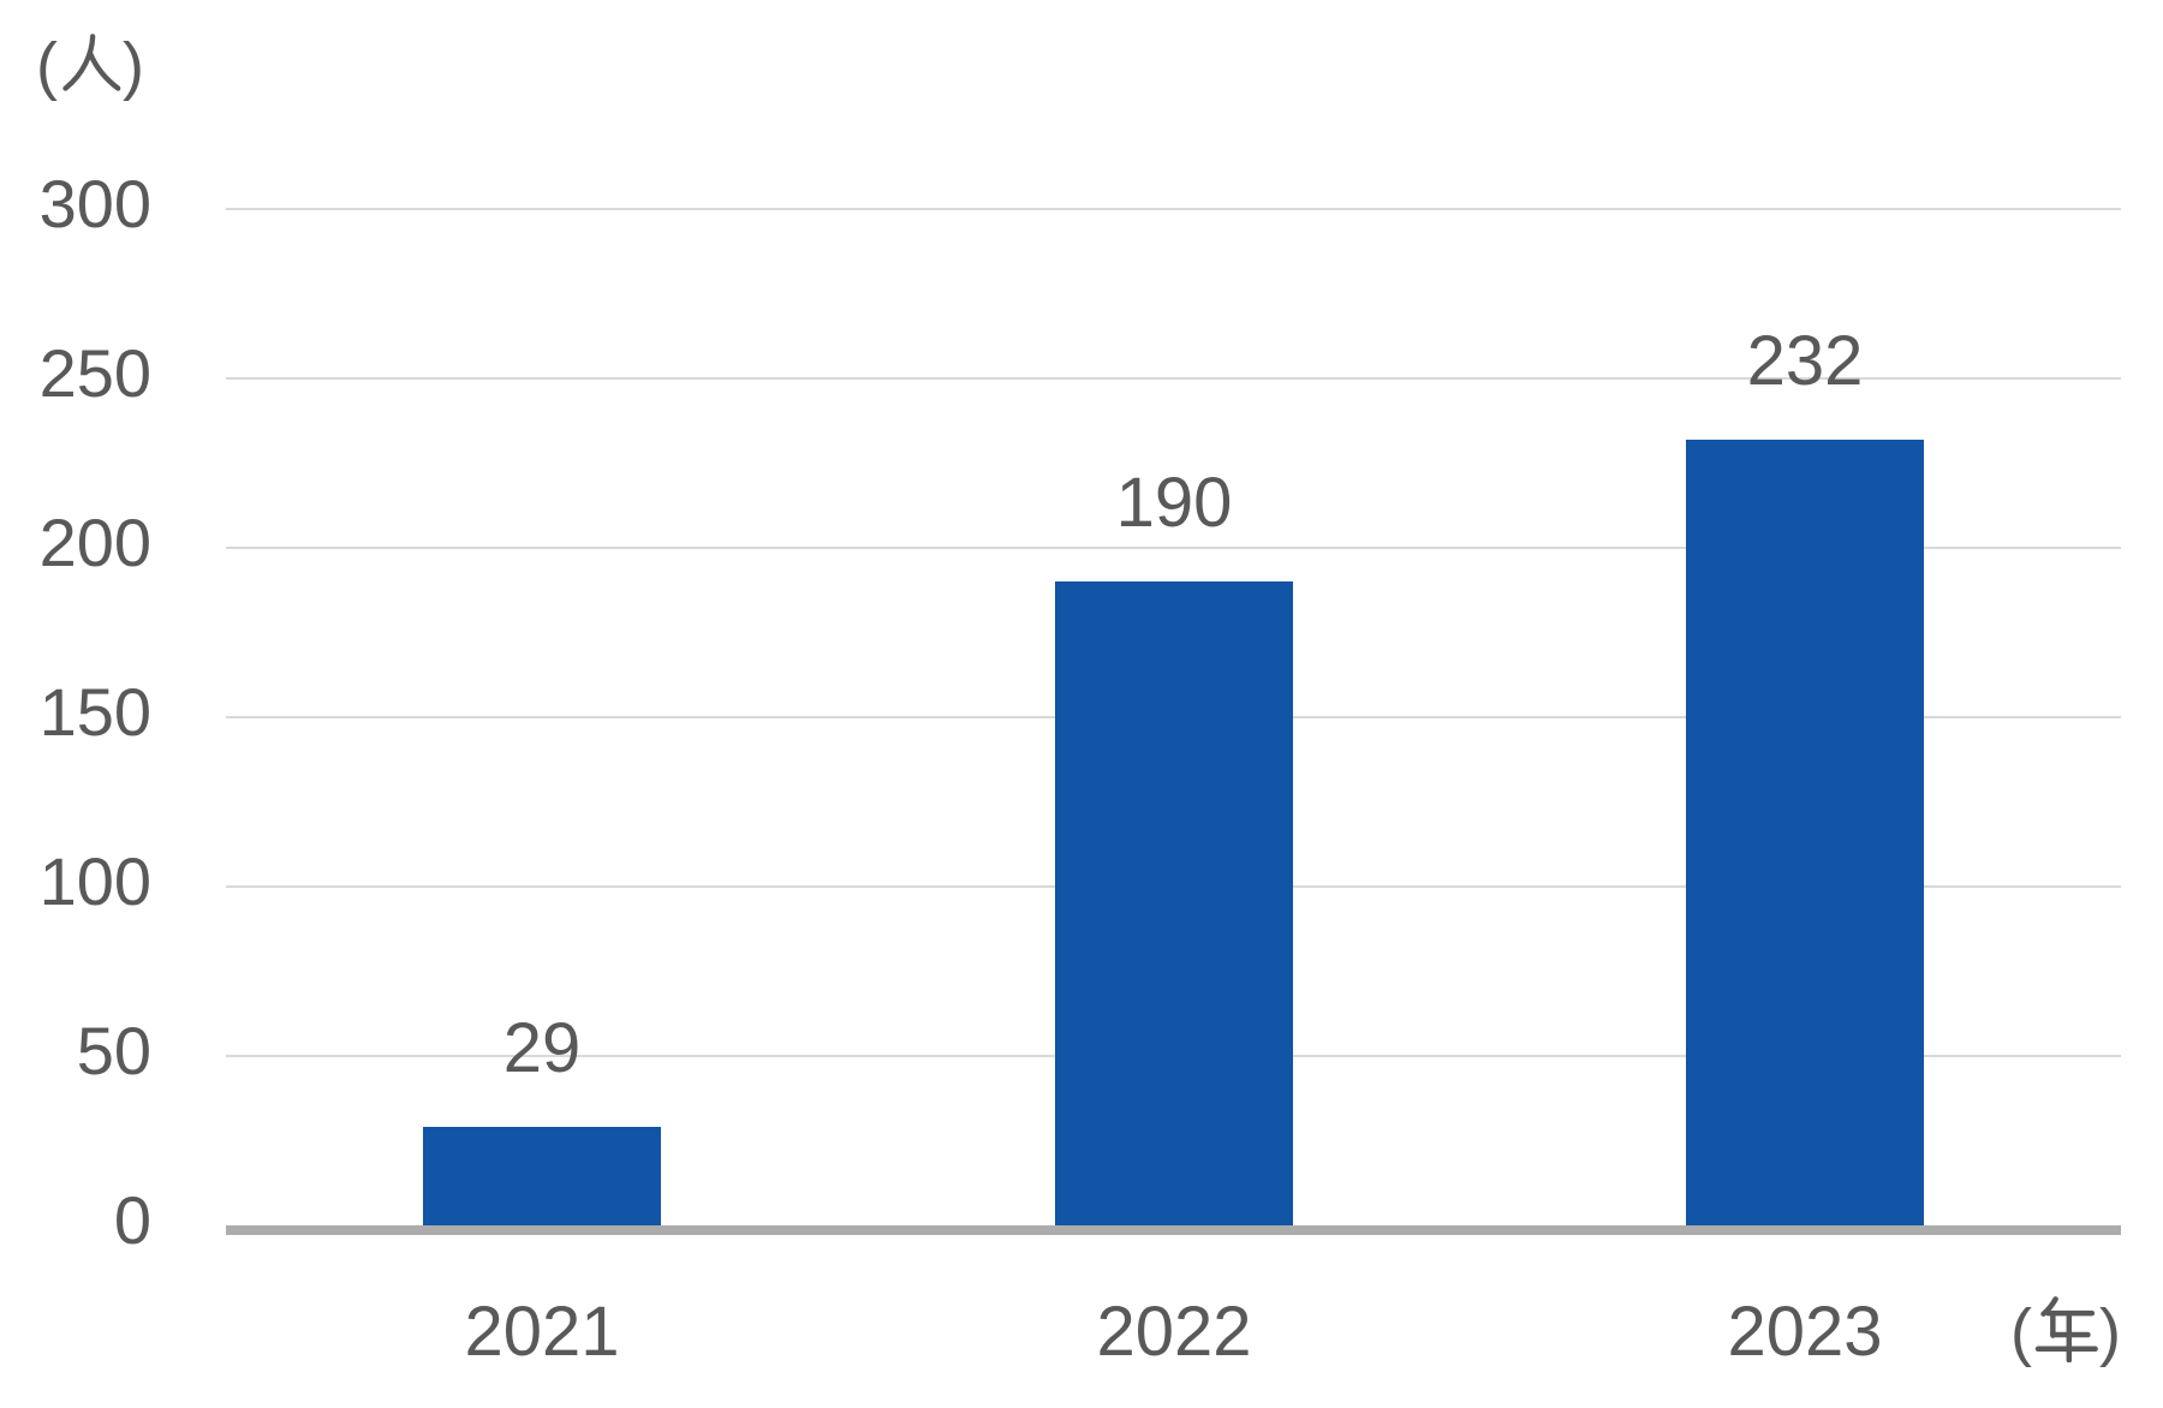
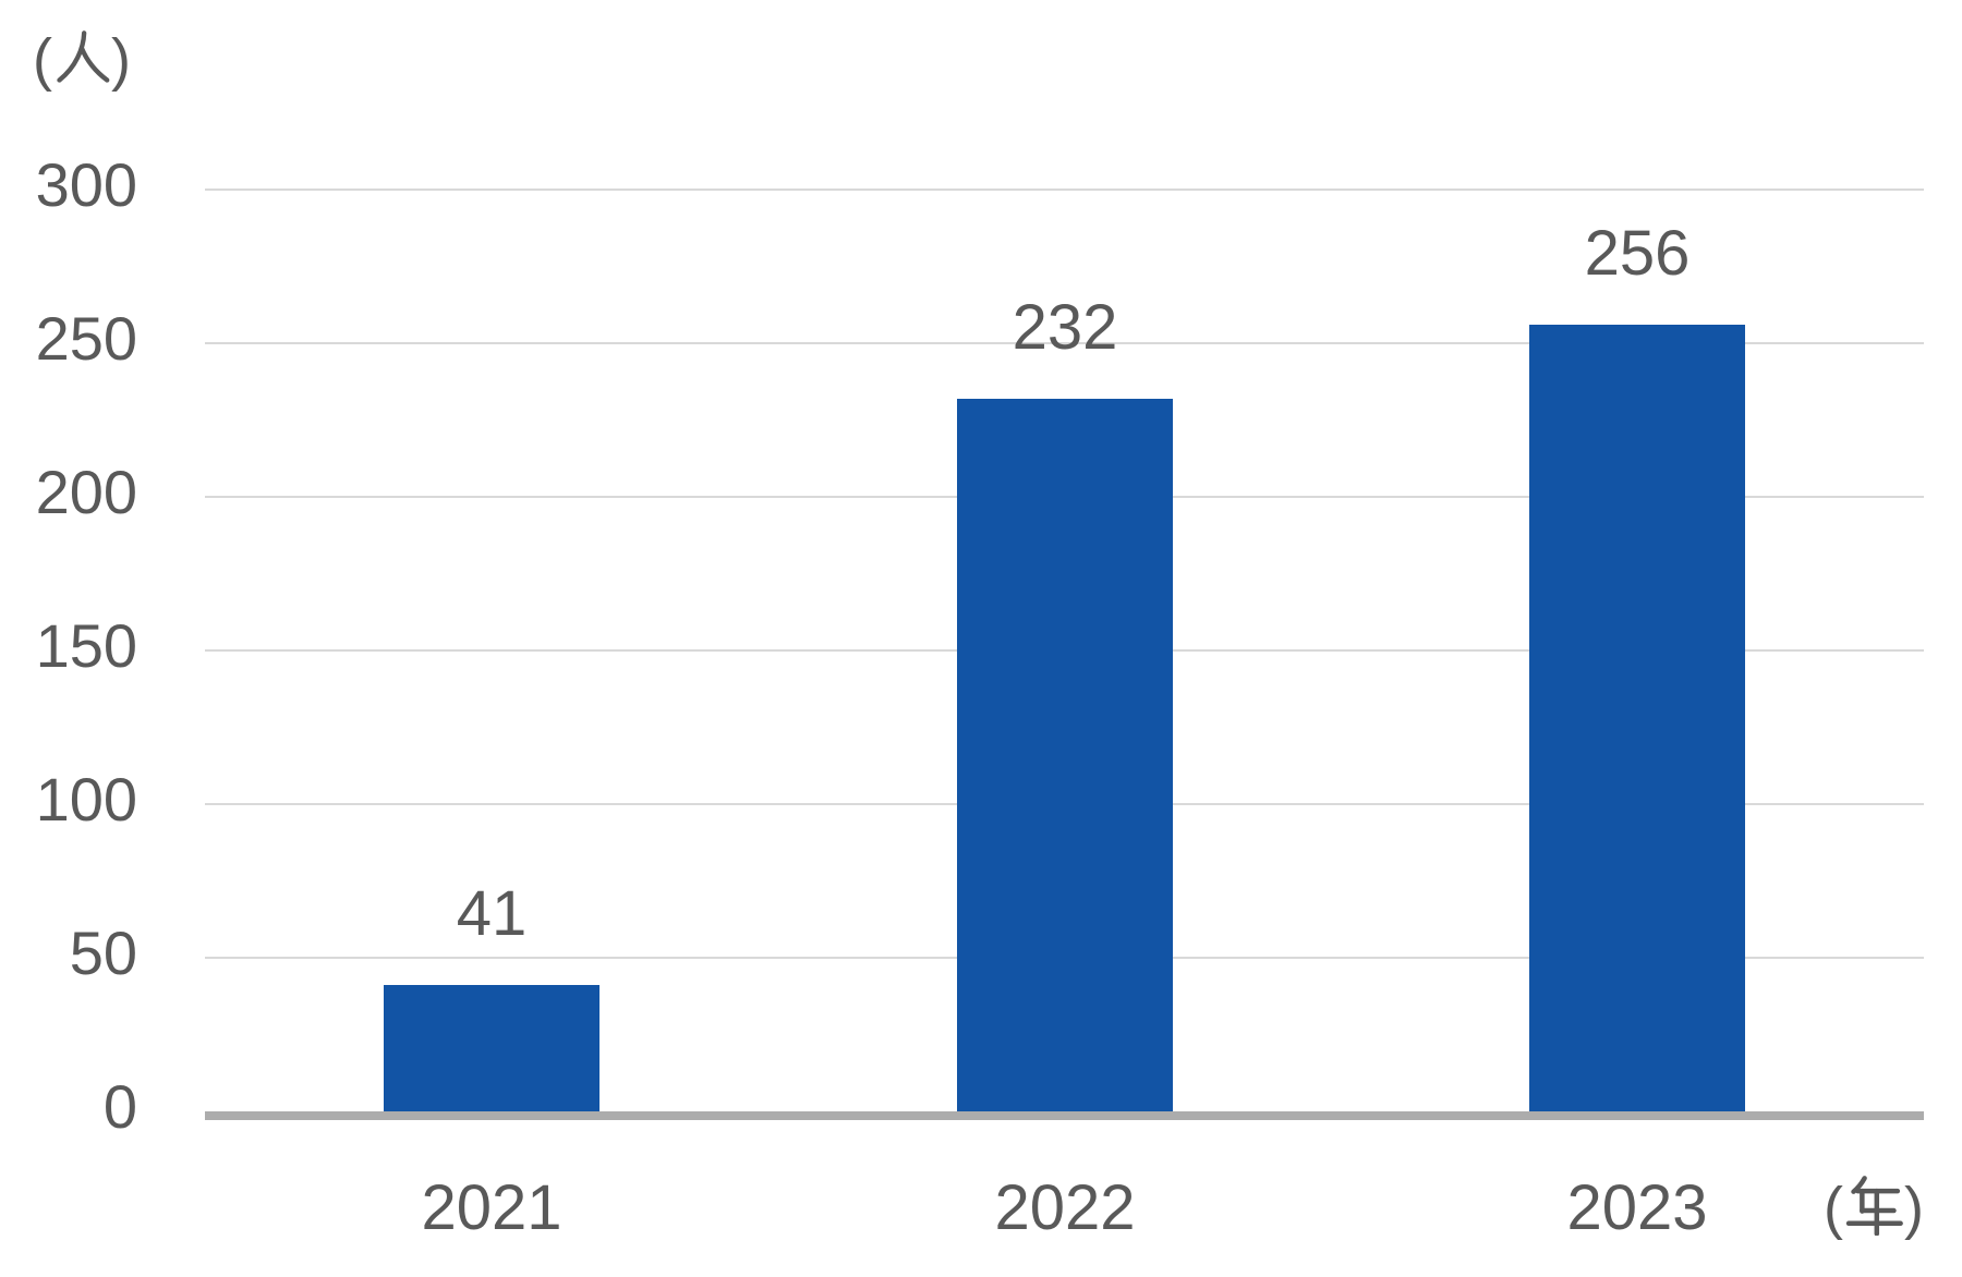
2021: 29 -> 41
2022: 190 -> 232
2023: 232 -> 256
